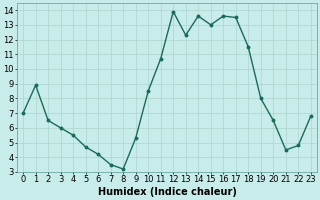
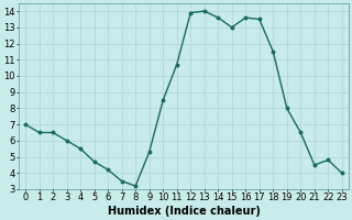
1: 8.9 -> 6.5
13: 12.3 -> 14.0
23: 6.8 -> 4.0
